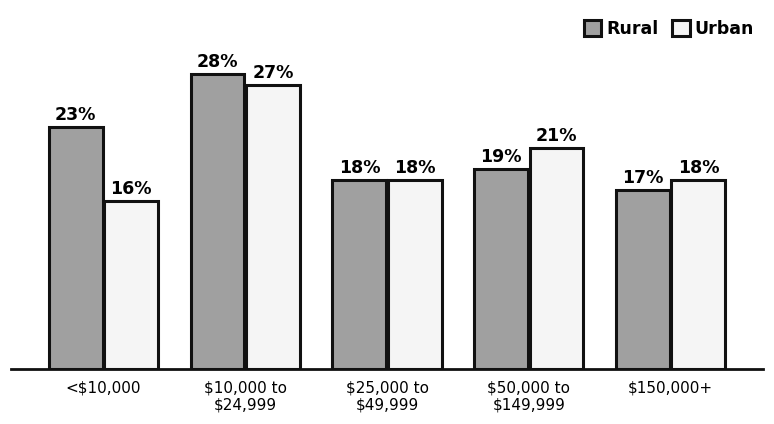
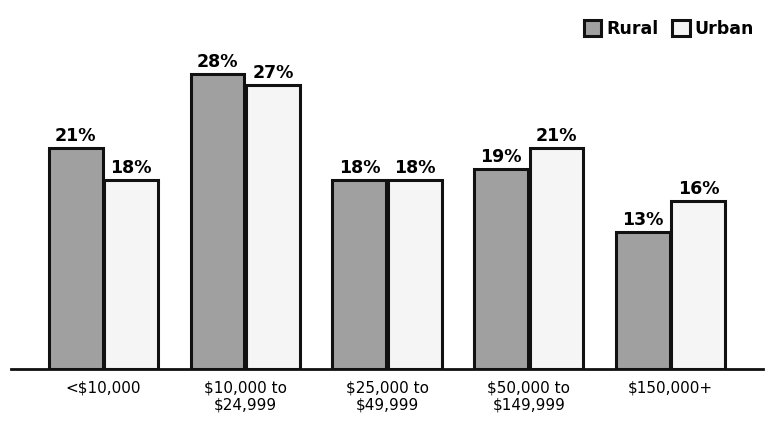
Rural/<$10,000: 23% -> 21%
Urban/<$10,000: 16% -> 18%
Rural/$150,000+: 17% -> 13%
Urban/$150,000+: 18% -> 16%
